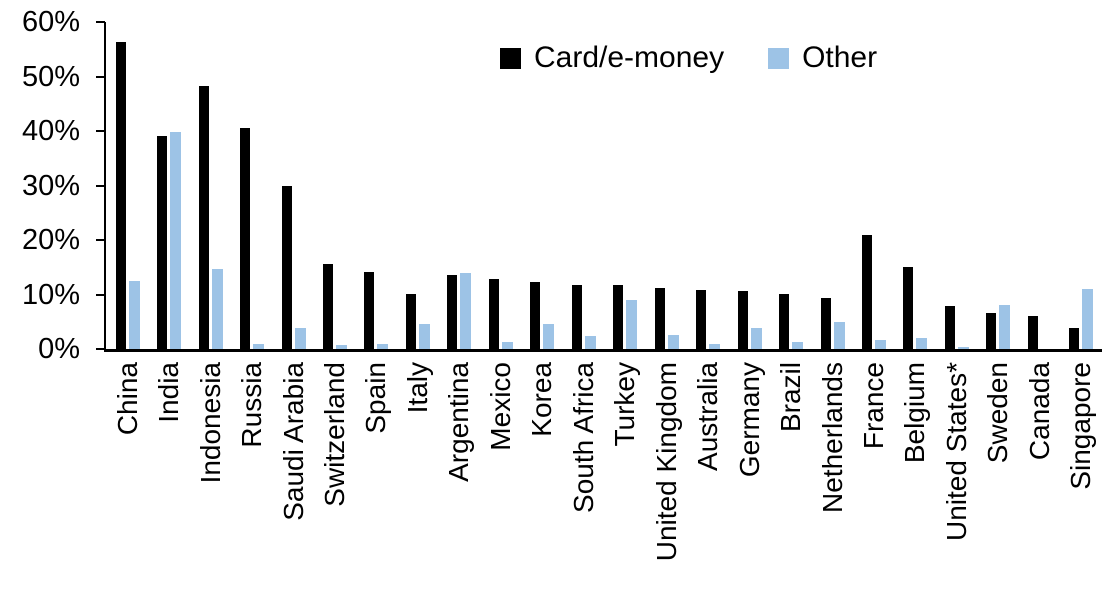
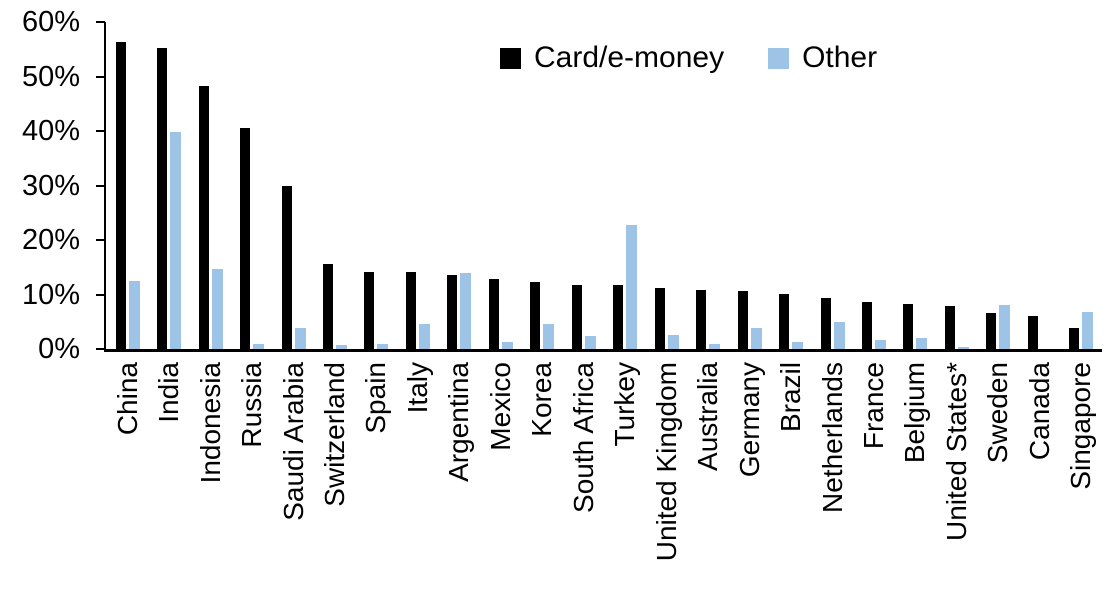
Card/e-money/India: 39% -> 55%
Card/e-money/Italy: 10% -> 14%
Other/Turkey: 9% -> 23%
Card/e-money/France: 21% -> 9%
Card/e-money/Belgium: 15% -> 8%
Other/Singapore: 11% -> 7%
